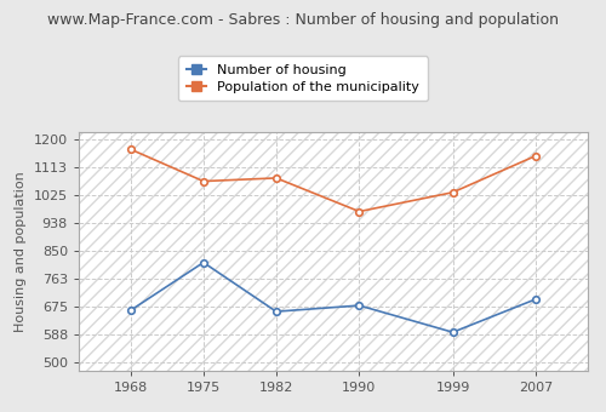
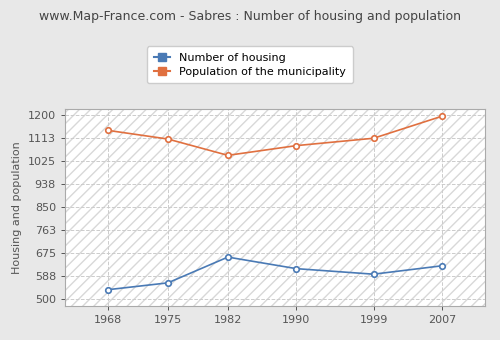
Number of housing/1968: 665 -> 537
Population of the municipality/1968: 1170 -> 1143
Number of housing/1975: 815 -> 563
Population of the municipality/1975: 1070 -> 1110
Population of the municipality/1982: 1080 -> 1048
Number of housing/1990: 680 -> 617
Population of the municipality/1990: 975 -> 1085
Population of the municipality/1999: 1035 -> 1113
Number of housing/2007: 700 -> 628
Population of the municipality/2007: 1150 -> 1197
